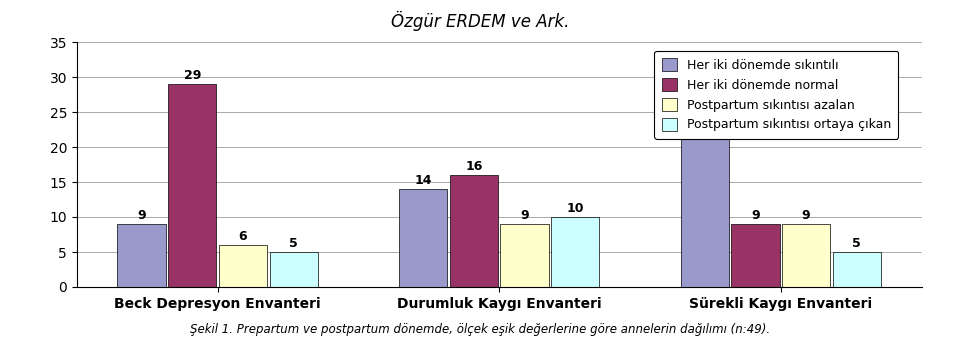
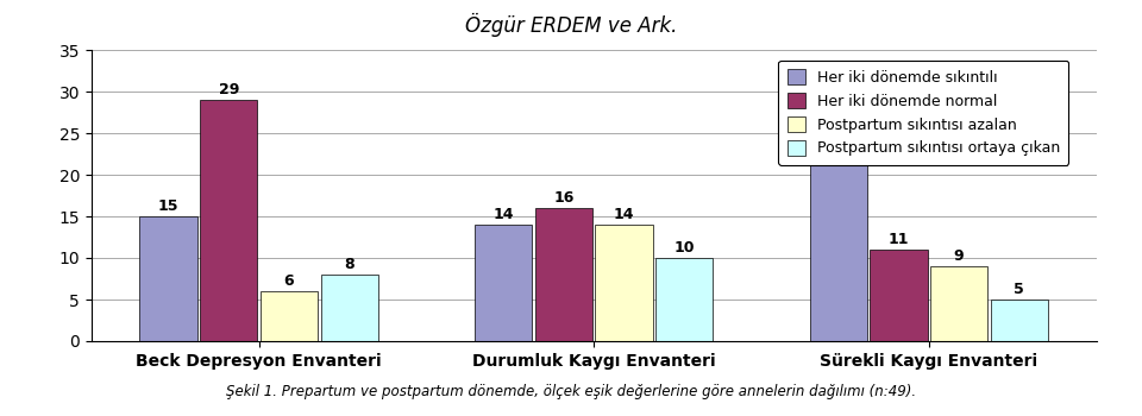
Her iki dönemde sıkıntılı/Beck Depresyon Envanteri: 9 -> 15
Postpartum sıkıntısı ortaya çıkan/Beck Depresyon Envanteri: 5 -> 8
Postpartum sıkıntısı azalan/Durumluk Kaygı Envanteri: 9 -> 14
Her iki dönemde normal/Sürekli Kaygı Envanteri: 9 -> 11
